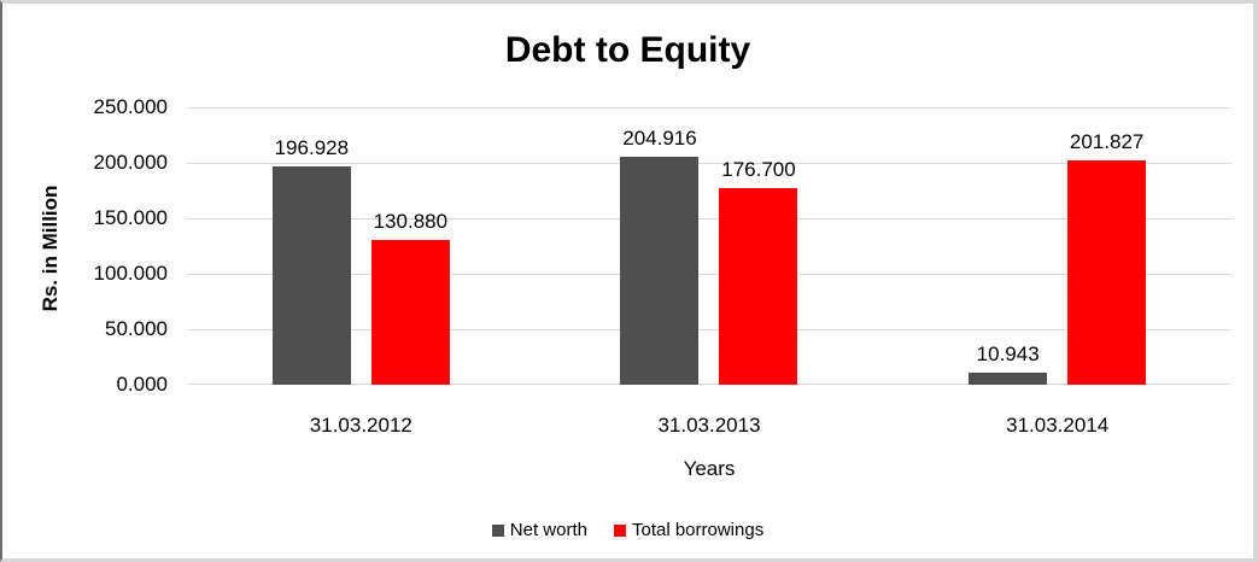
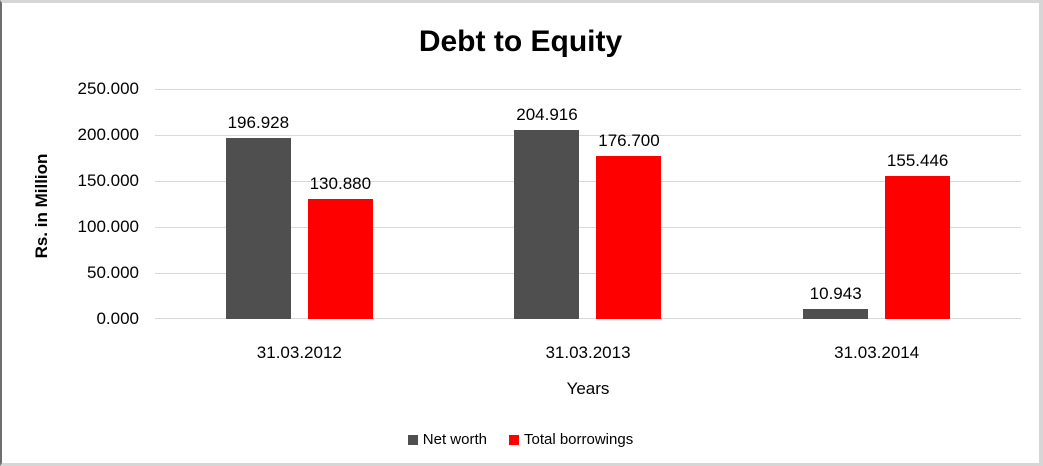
Total borrowings/31.03.2014: 201.827 -> 155.446
